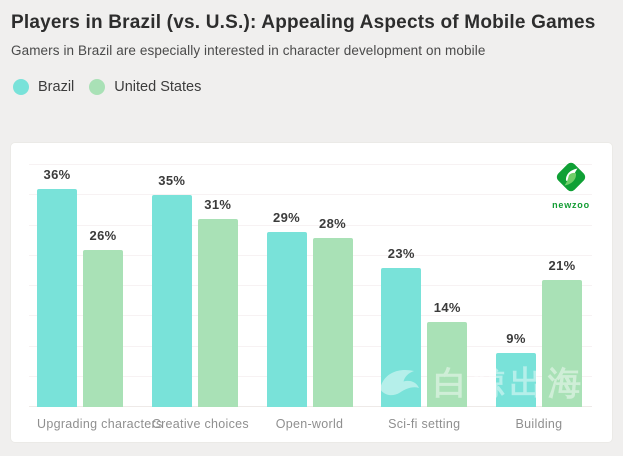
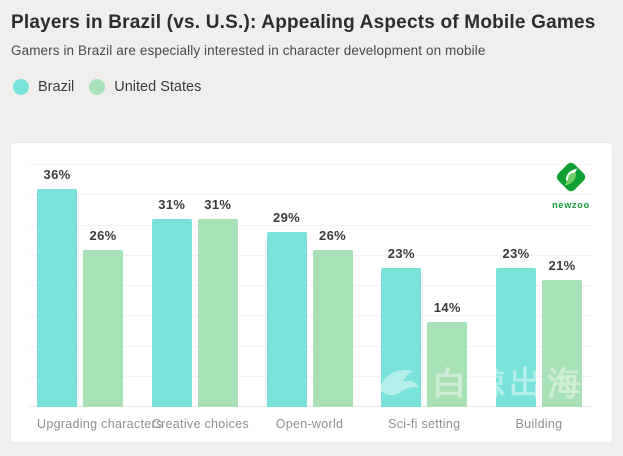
Brazil/Creative choices: 35% -> 31%
United States/Open-world: 28% -> 26%
Brazil/Building: 9% -> 23%
